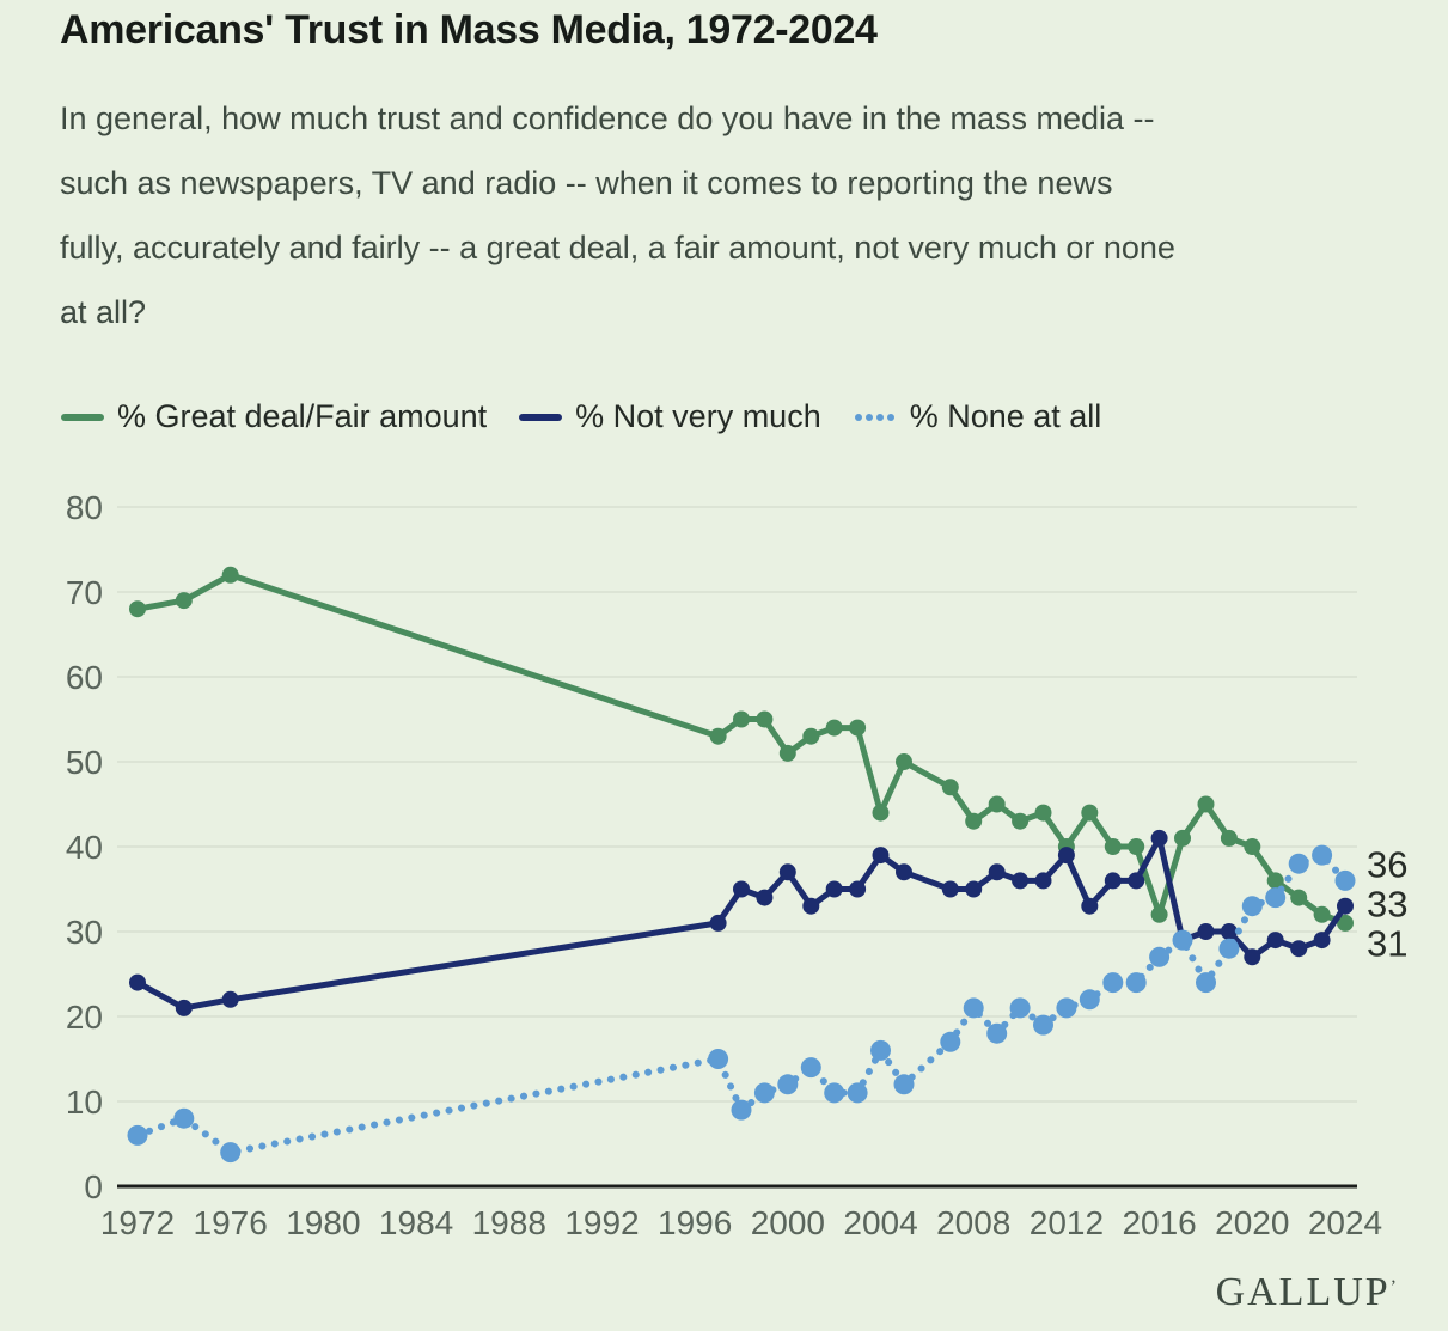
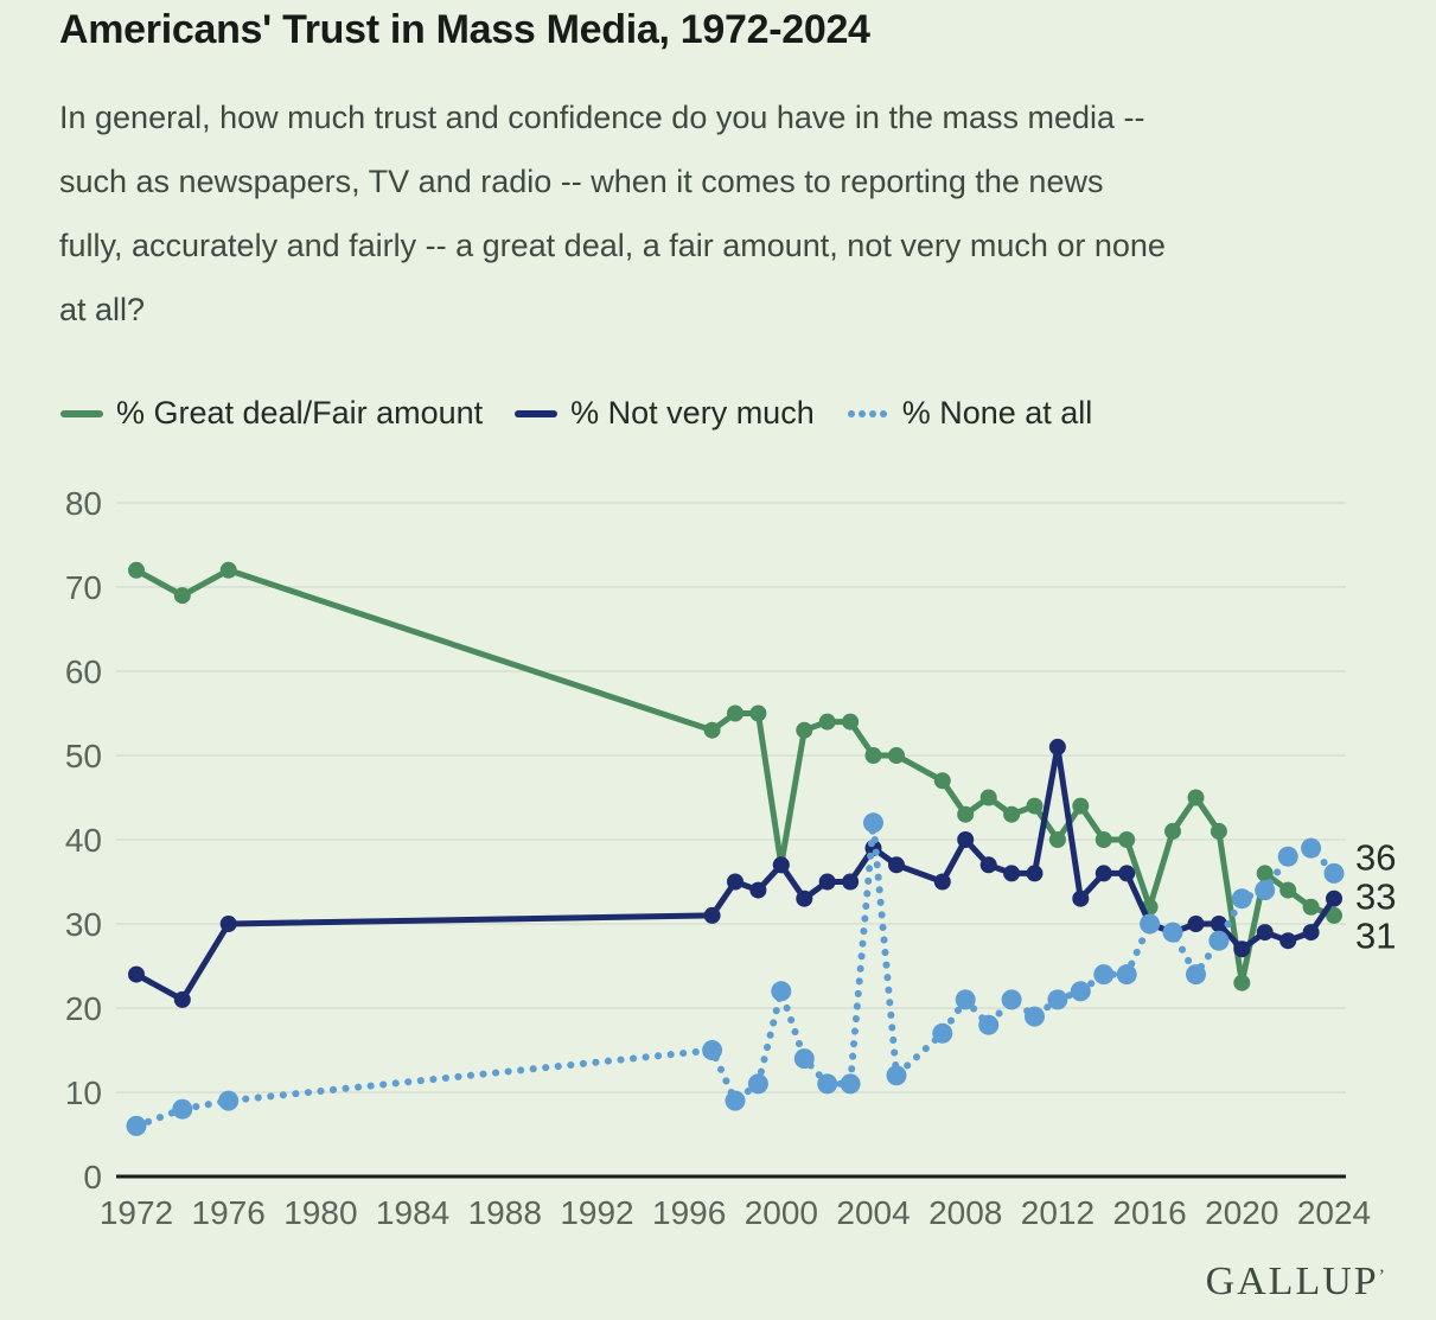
% Great deal/Fair amount/1972: 68 -> 72
% Not very much/1976: 22 -> 30
% None at all/1976: 4 -> 9
% Great deal/Fair amount/2000: 51 -> 37
% None at all/2000: 12 -> 22
% Great deal/Fair amount/2004: 44 -> 50
% None at all/2004: 16 -> 42
% Not very much/2008: 35 -> 40
% Not very much/2012: 39 -> 51
% Not very much/2016: 41 -> 30
% None at all/2016: 27 -> 30
% Great deal/Fair amount/2020: 40 -> 23
